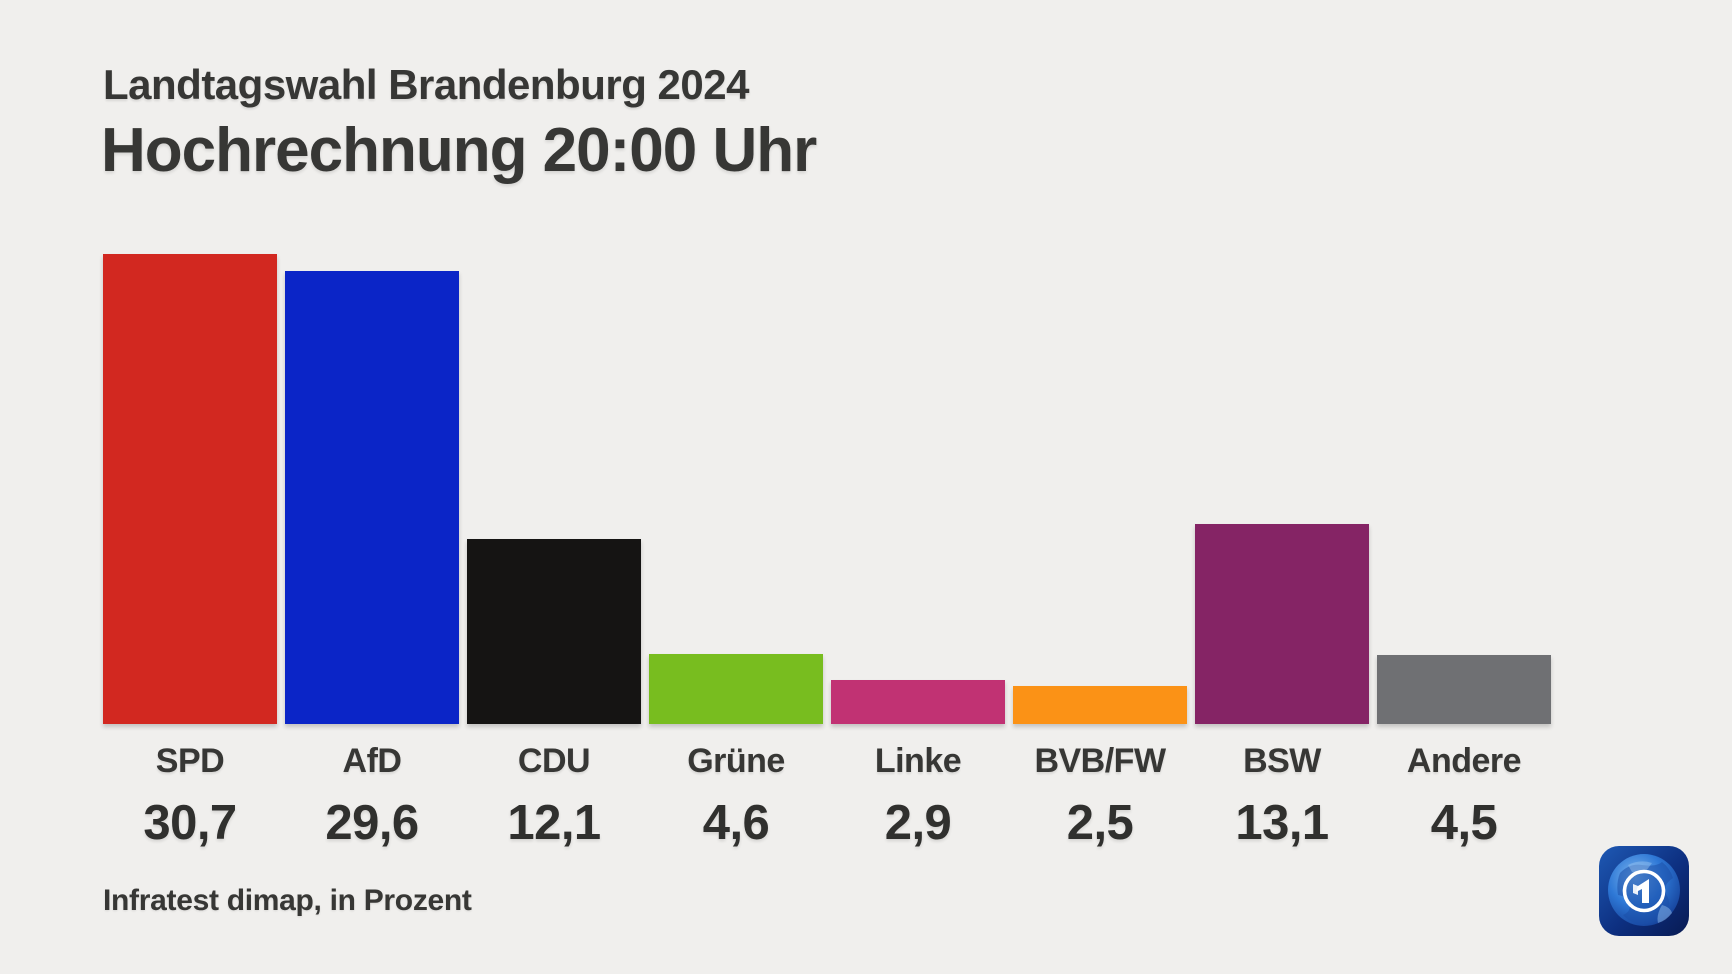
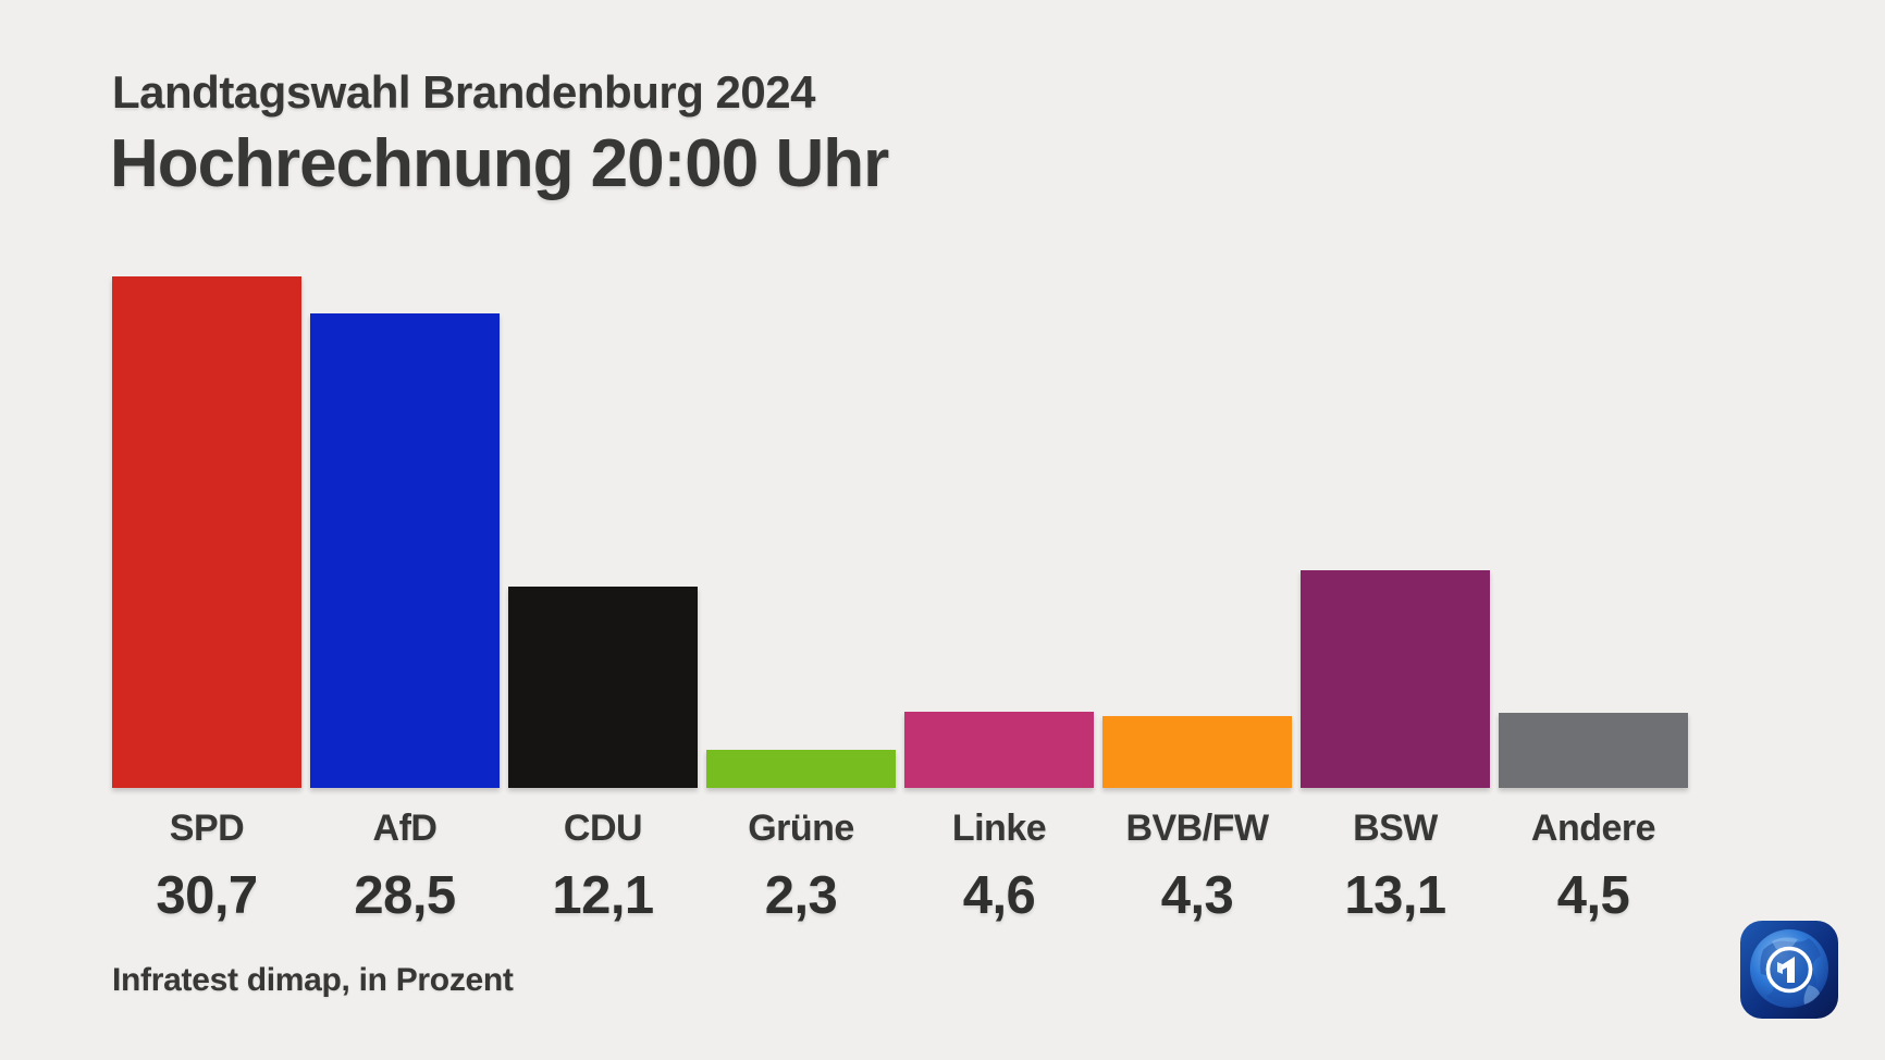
AfD: 29,6 -> 28,5
Grüne: 4,6 -> 2,3
Linke: 2,9 -> 4,6
BVB/FW: 2,5 -> 4,3
